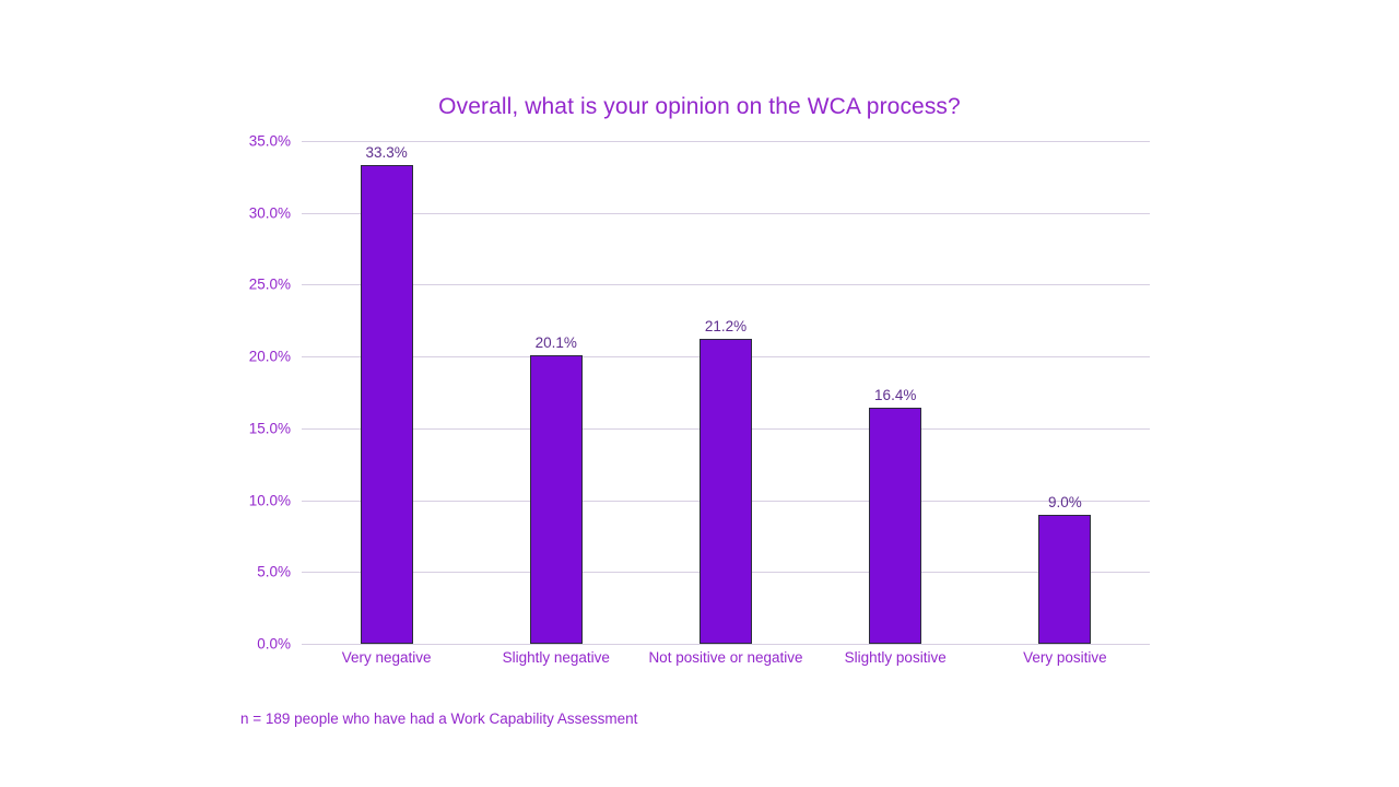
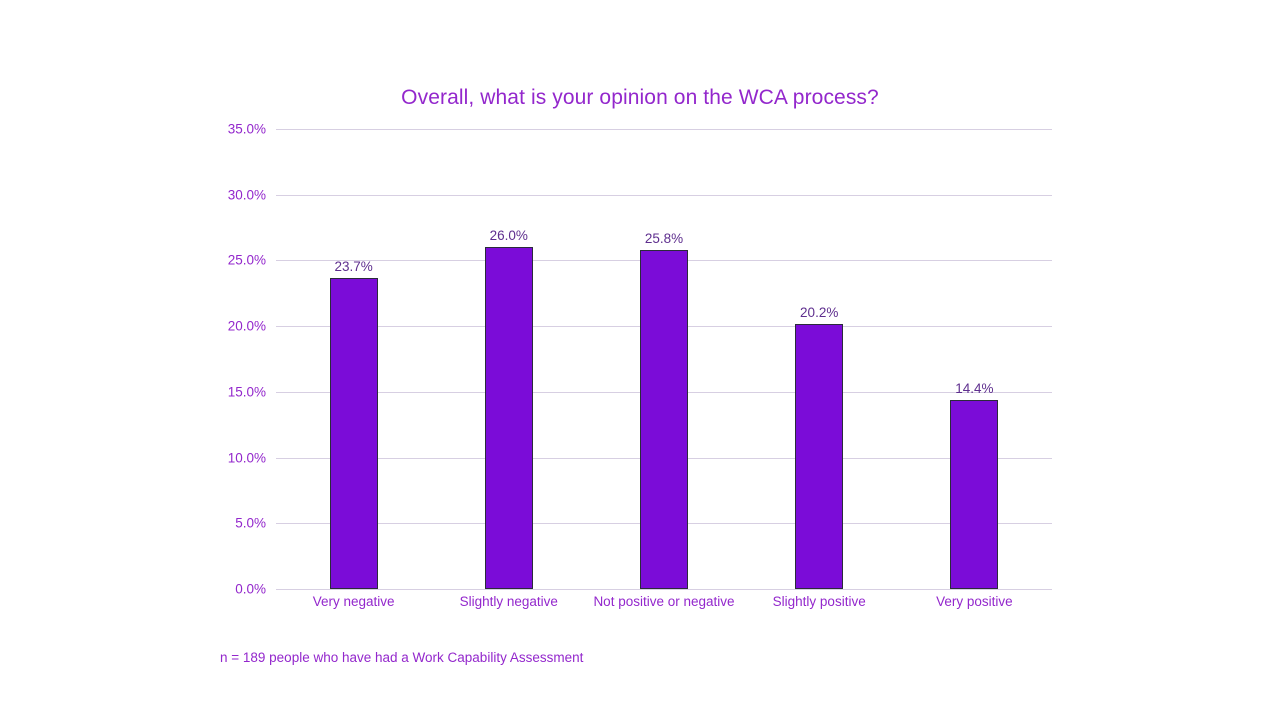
Very negative: 33.3% -> 23.7%
Slightly negative: 20.1% -> 26.0%
Not positive or negative: 21.2% -> 25.8%
Slightly positive: 16.4% -> 20.2%
Very positive: 9.0% -> 14.4%
